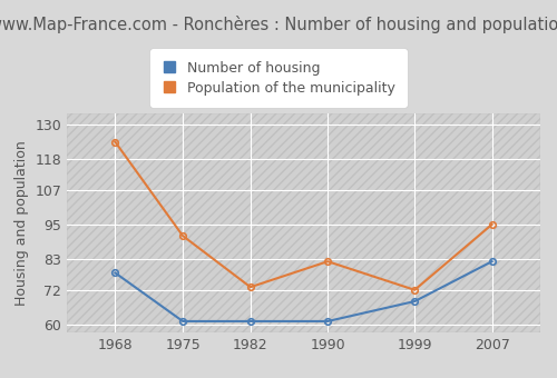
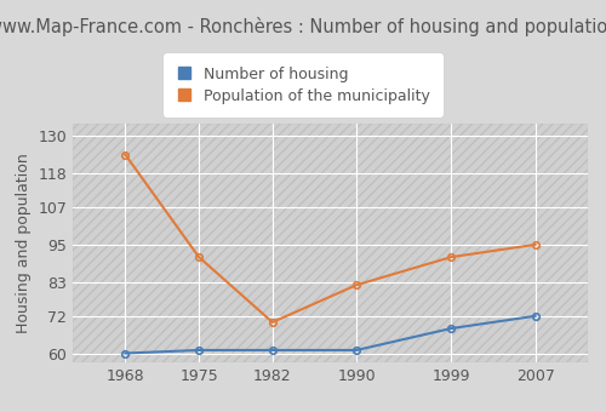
Number of housing/1968: 78 -> 60
Population of the municipality/1982: 73 -> 70
Population of the municipality/1999: 72 -> 91
Number of housing/2007: 82 -> 72
